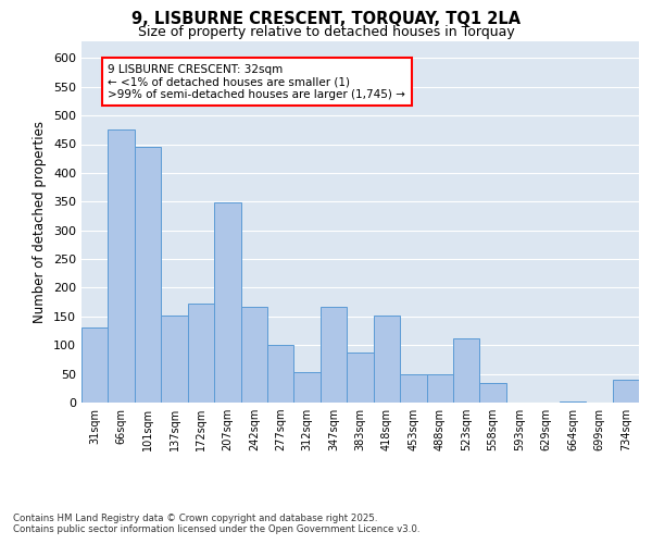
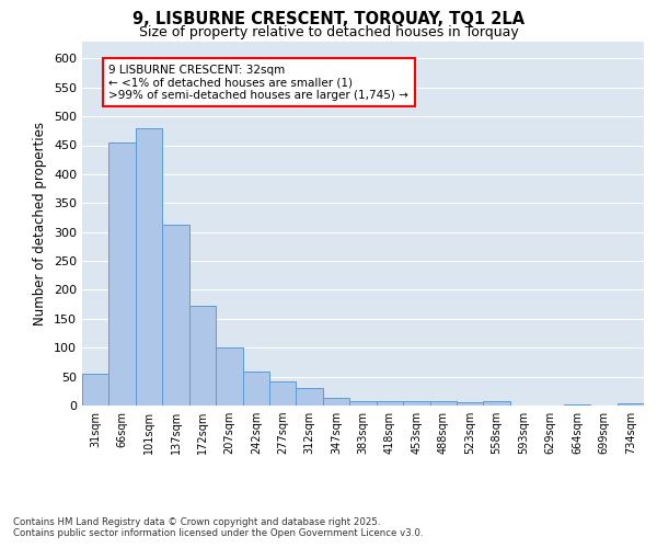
31sqm: 130 -> 55
66sqm: 476 -> 455
101sqm: 446 -> 480
137sqm: 152 -> 312
207sqm: 348 -> 101
242sqm: 166 -> 58
277sqm: 100 -> 42
312sqm: 54 -> 30
347sqm: 166 -> 14
383sqm: 88 -> 8
418sqm: 152 -> 7
453sqm: 50 -> 7
488sqm: 50 -> 8
523sqm: 112 -> 5
558sqm: 34 -> 7
734sqm: 40 -> 3
